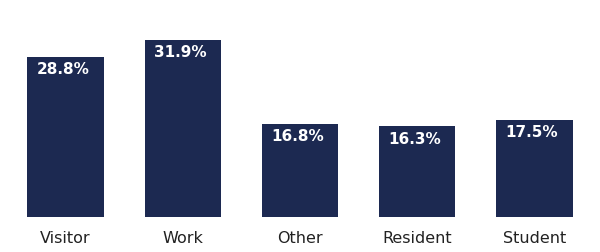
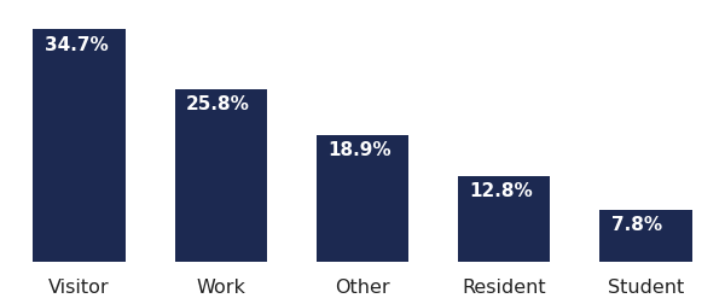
Visitor: 28.8% -> 34.7%
Work: 31.9% -> 25.8%
Other: 16.8% -> 18.9%
Resident: 16.3% -> 12.8%
Student: 17.5% -> 7.8%
